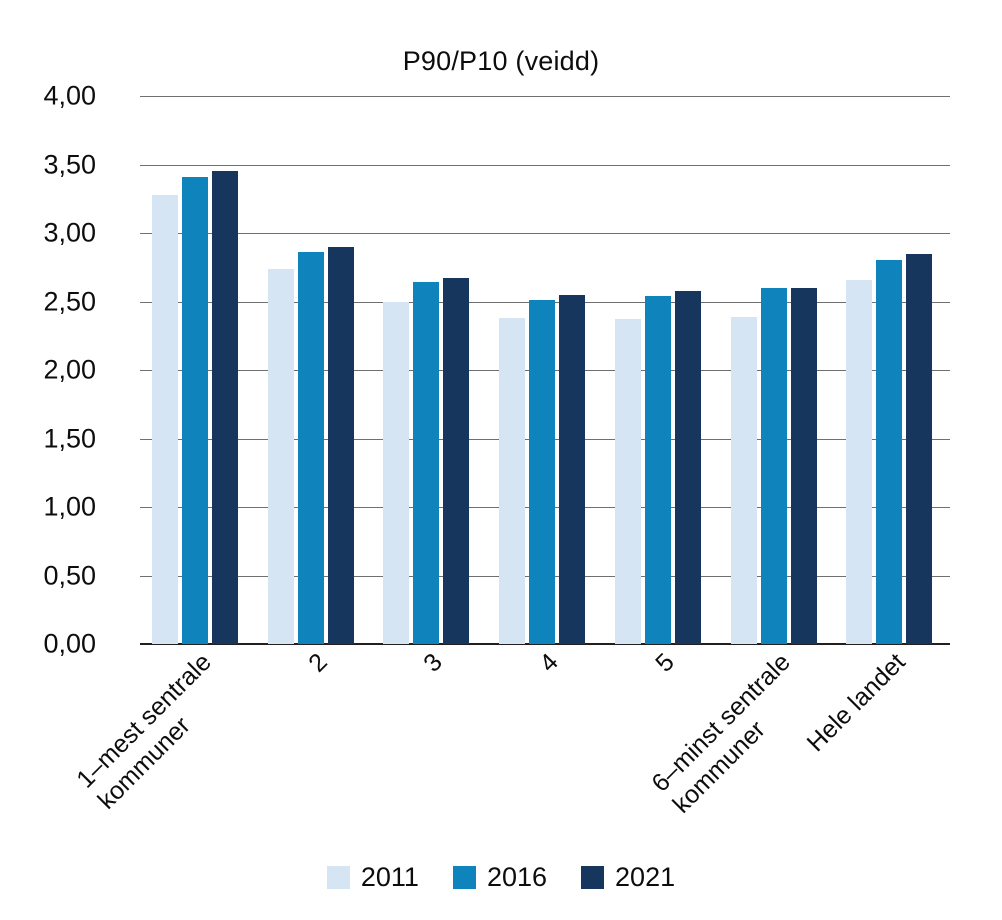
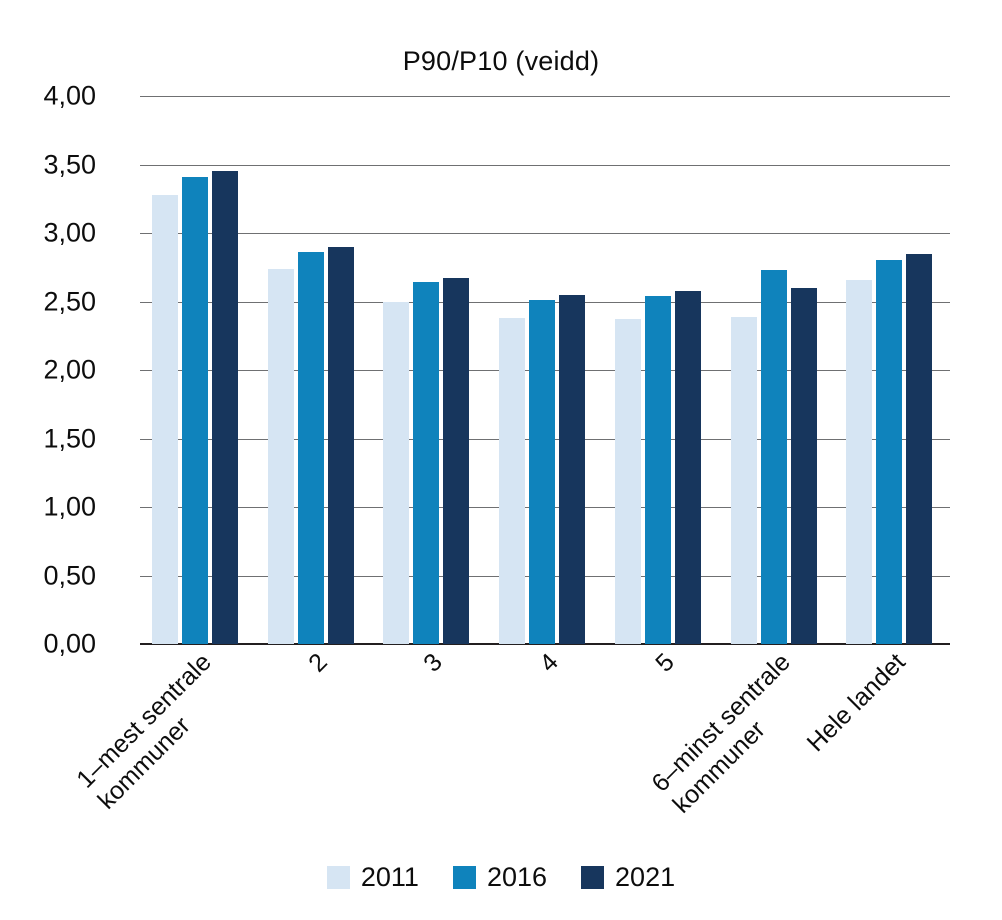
2016/6–minst sentrale kommuner: 2,60 -> 2,73
